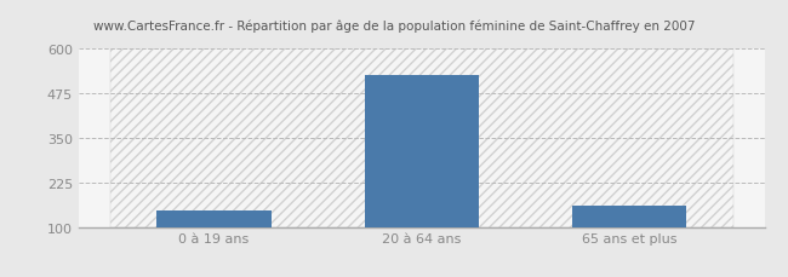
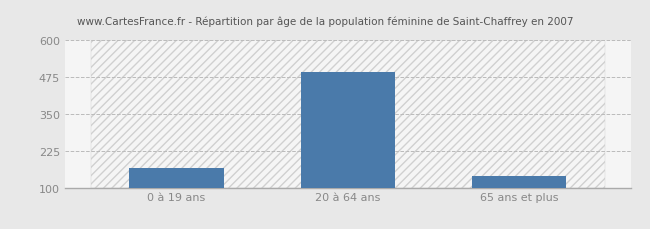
0 à 19 ans: 145 -> 168
20 à 64 ans: 525 -> 493
65 ans et plus: 160 -> 138
